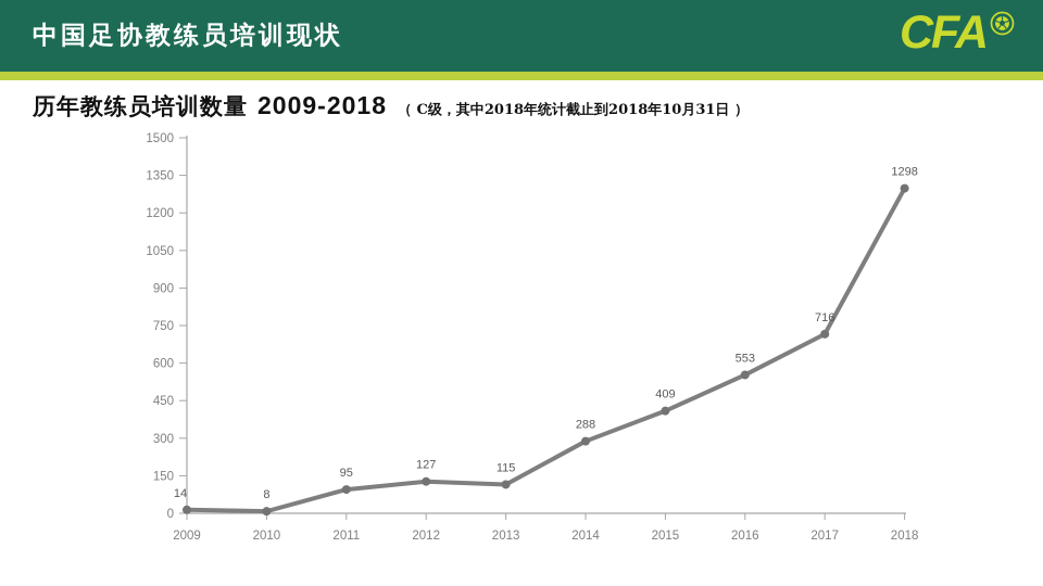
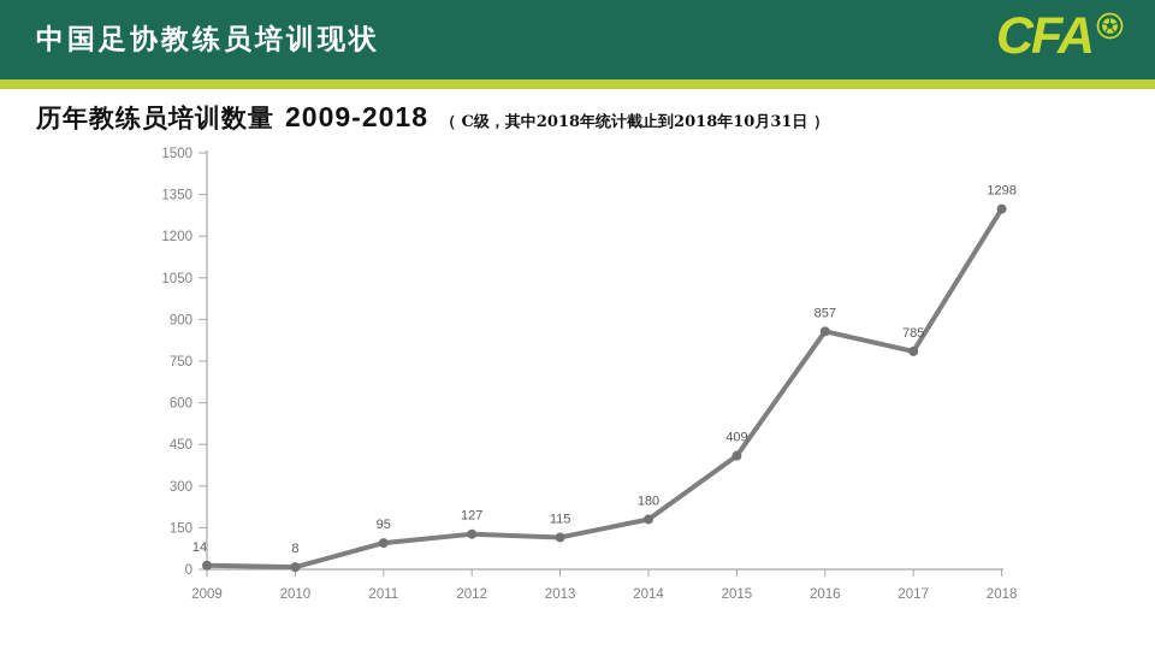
2014: 288 -> 180
2016: 553 -> 857
2017: 716 -> 785
